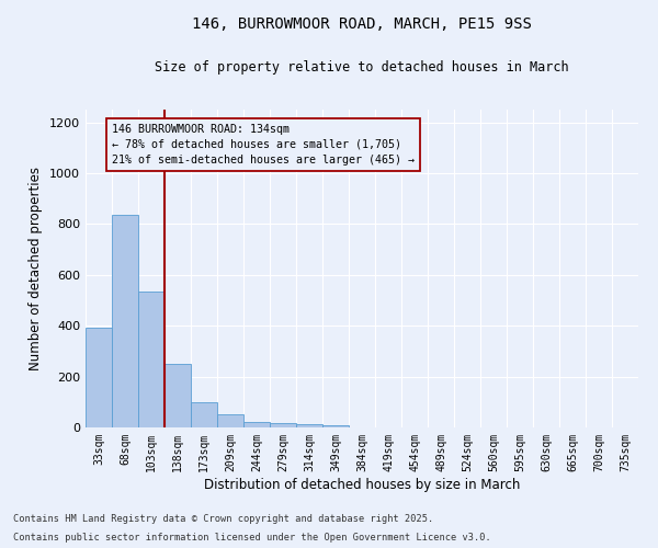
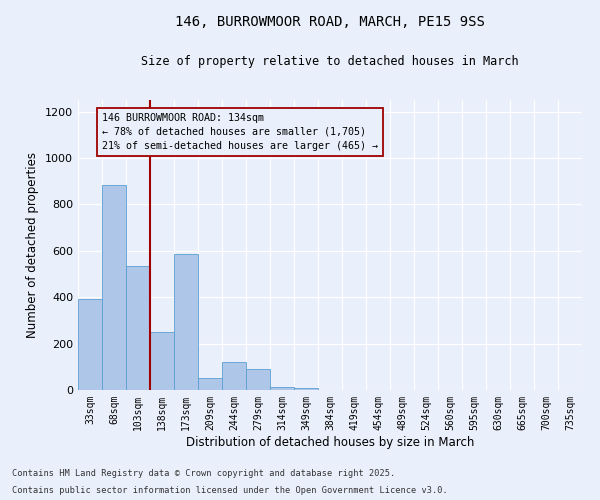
68sqm: 838 -> 885
173sqm: 100 -> 585
244sqm: 22 -> 120
279sqm: 18 -> 90
